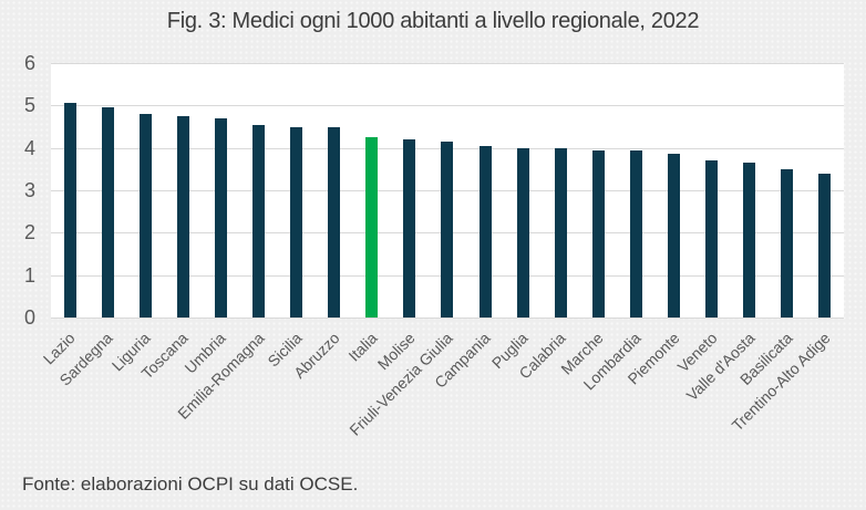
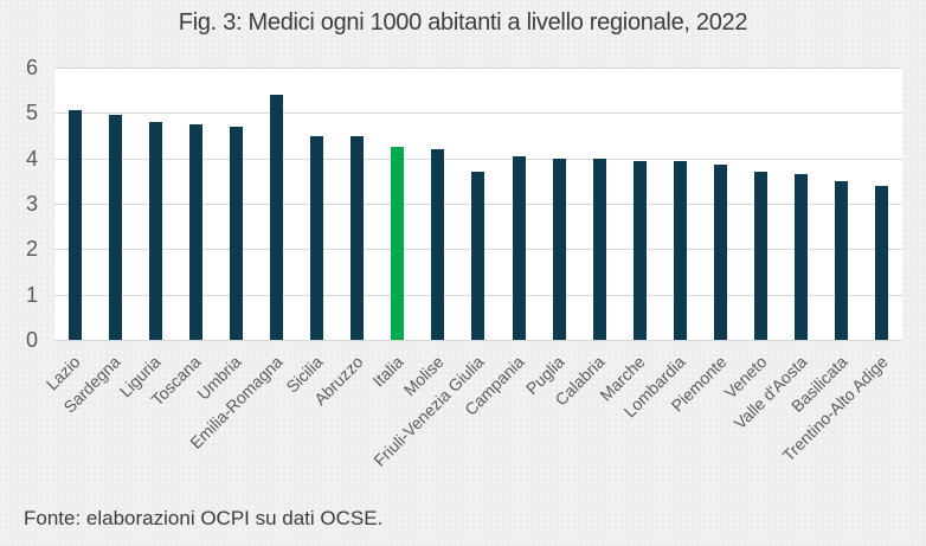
Emilia-Romagna: 4.5 -> 5.4
Friuli-Venezia Giulia: 4.2 -> 3.7
